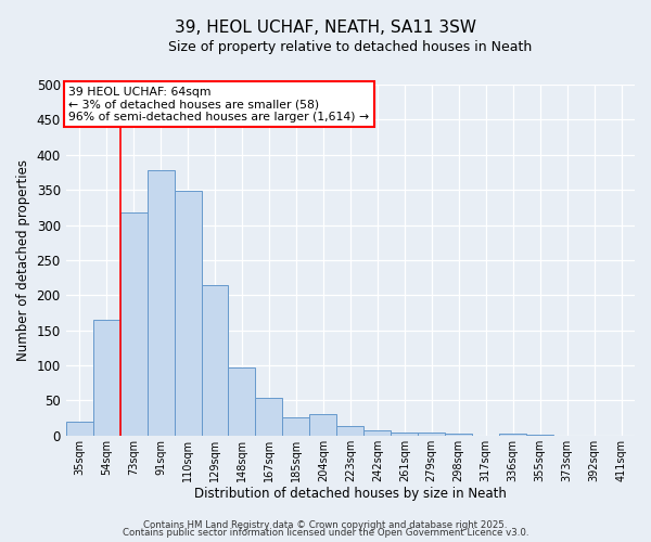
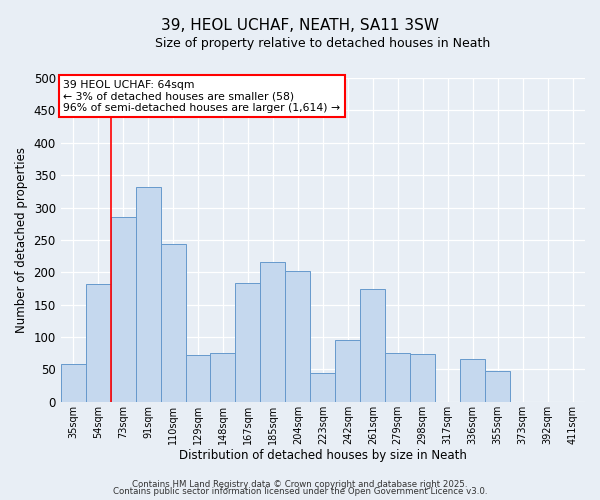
35sqm: 20 -> 58
54sqm: 165 -> 182
73sqm: 318 -> 286
91sqm: 378 -> 332
110sqm: 348 -> 244
129sqm: 215 -> 72
148sqm: 97 -> 76
167sqm: 54 -> 184
185sqm: 26 -> 216
204sqm: 30 -> 202
223sqm: 14 -> 44
242sqm: 8 -> 96
261sqm: 5 -> 174
279sqm: 4 -> 76
298sqm: 2 -> 74
336sqm: 2 -> 66
355sqm: 1 -> 48
